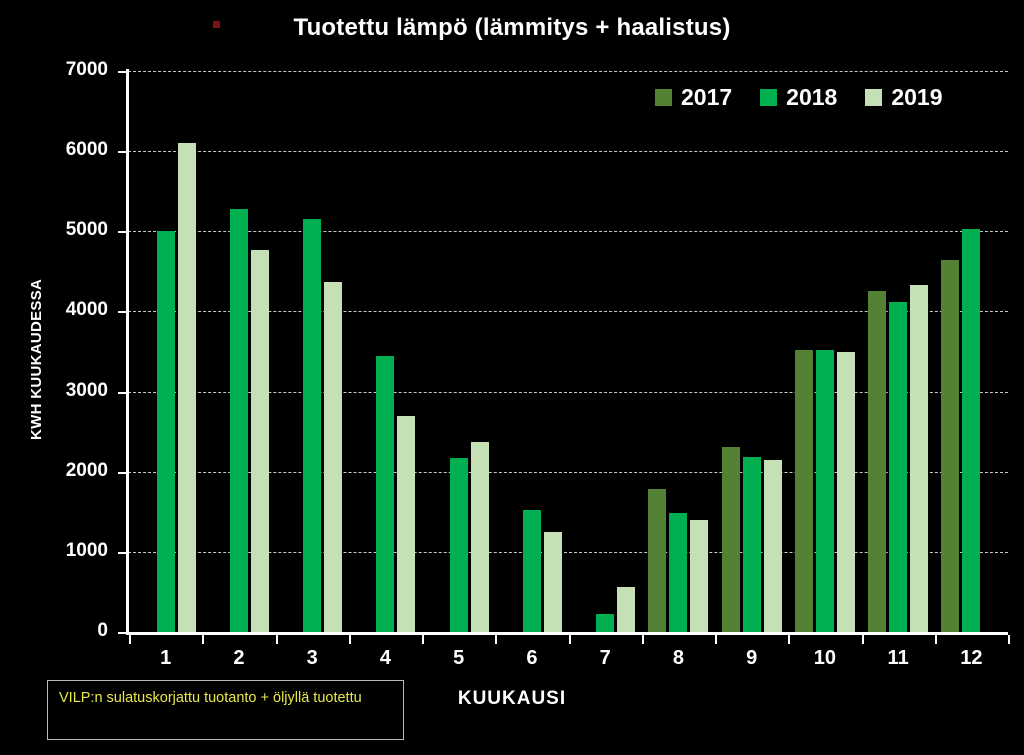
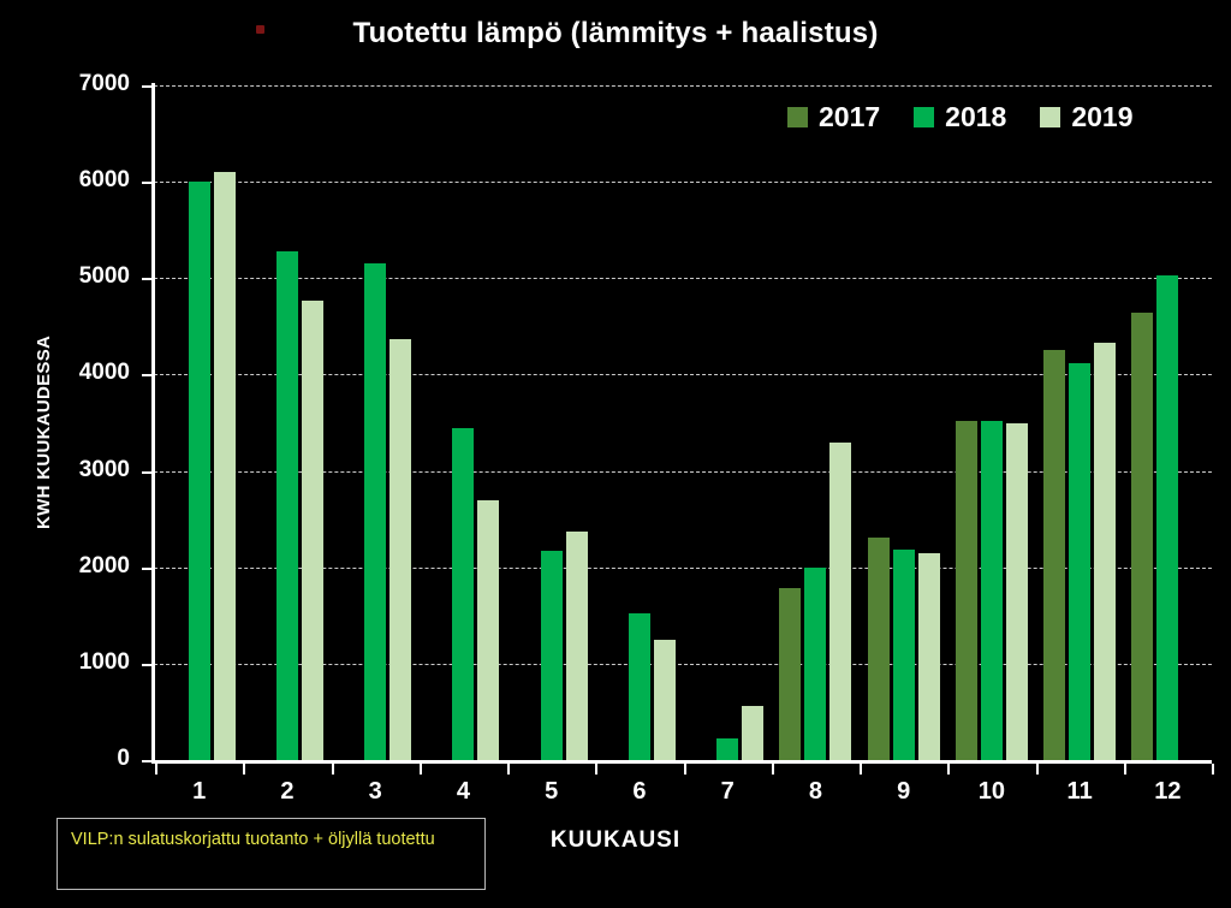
2018/1: 5000 -> 6000
2018/8: 1500 -> 2000
2019/8: 1400 -> 3300
